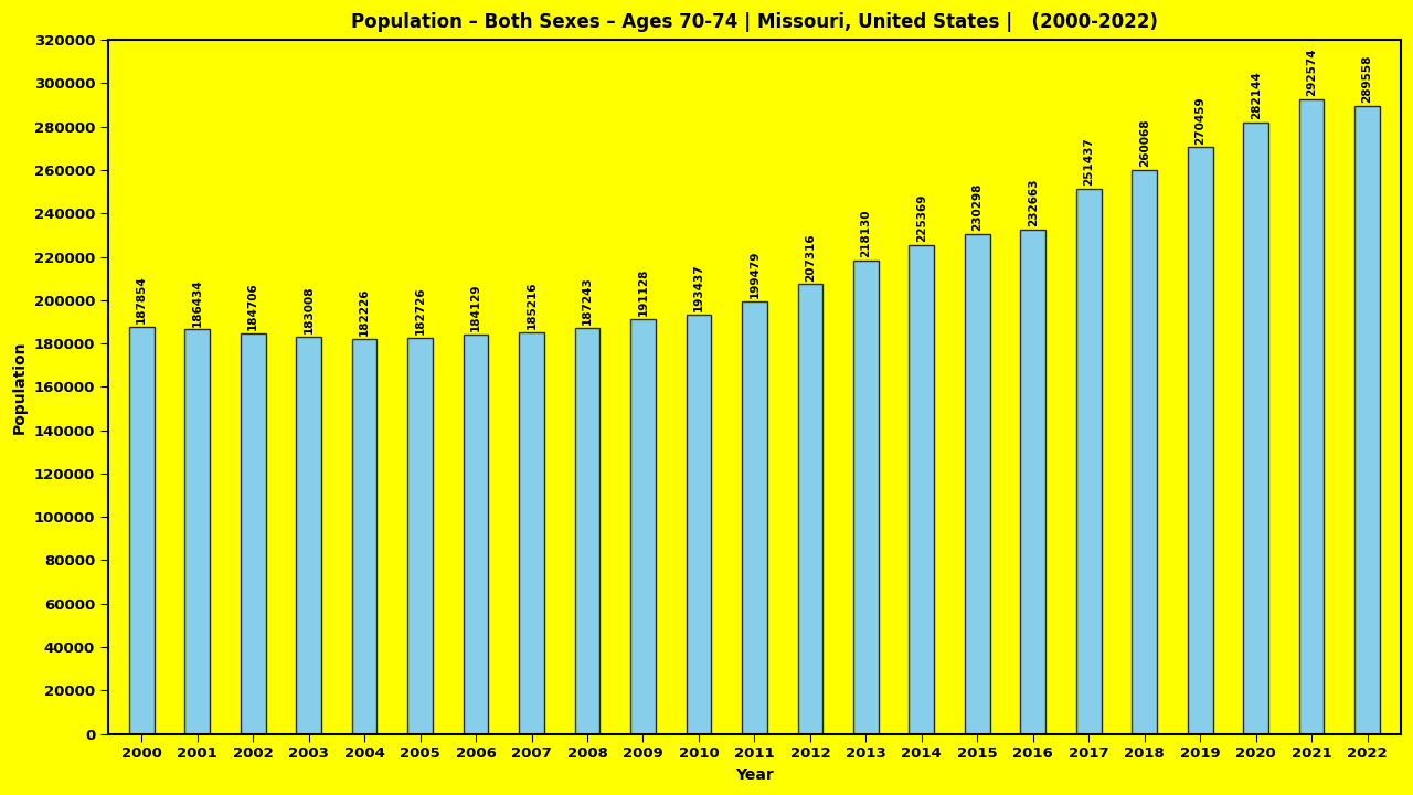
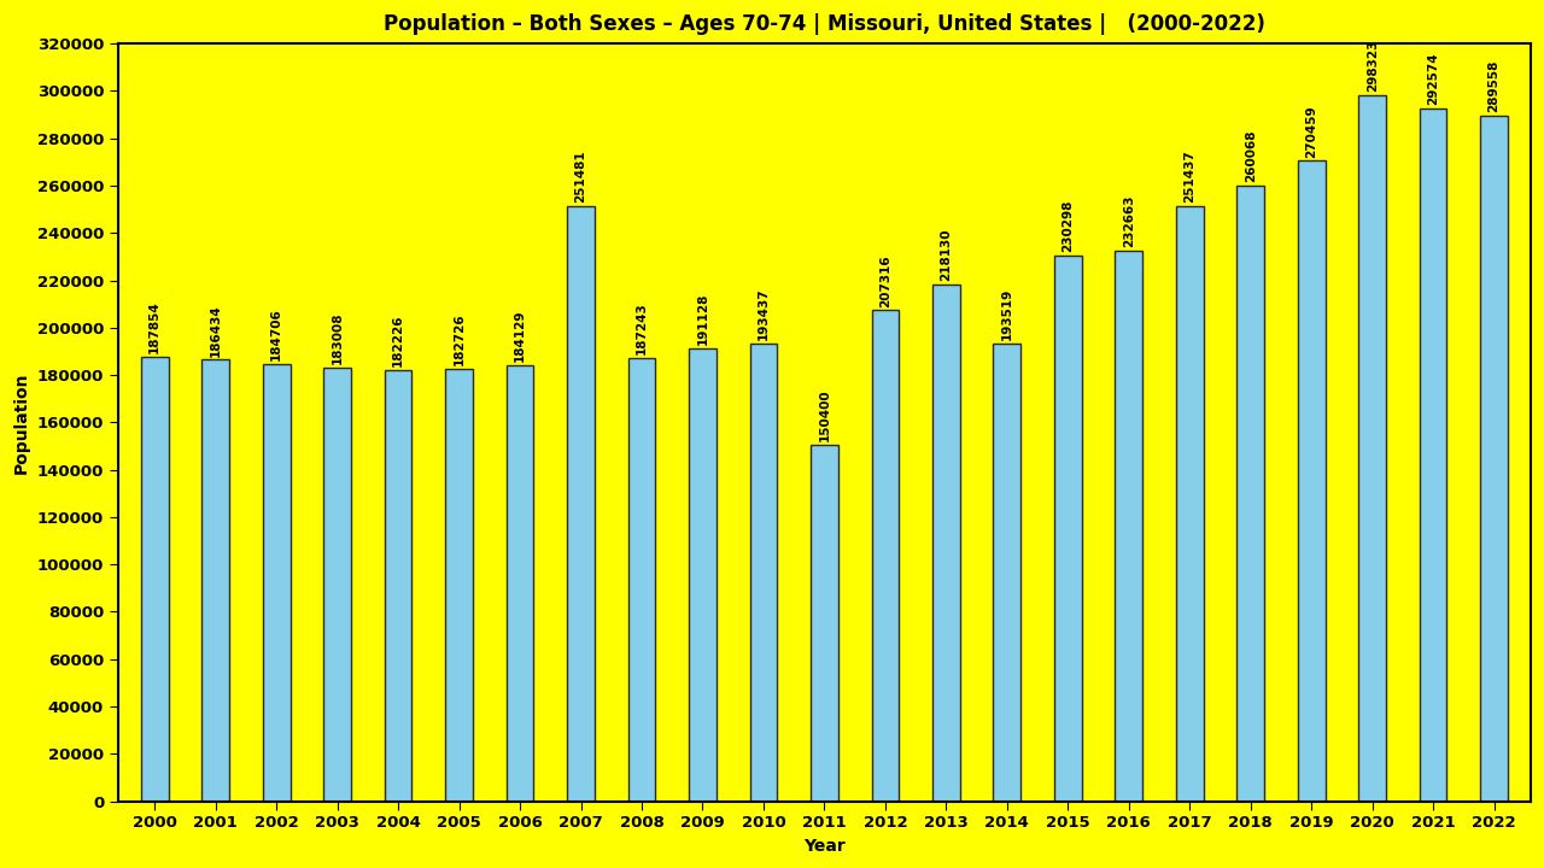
2007: 185216 -> 251481
2011: 199479 -> 150400
2014: 225369 -> 193519
2020: 282144 -> 298323
